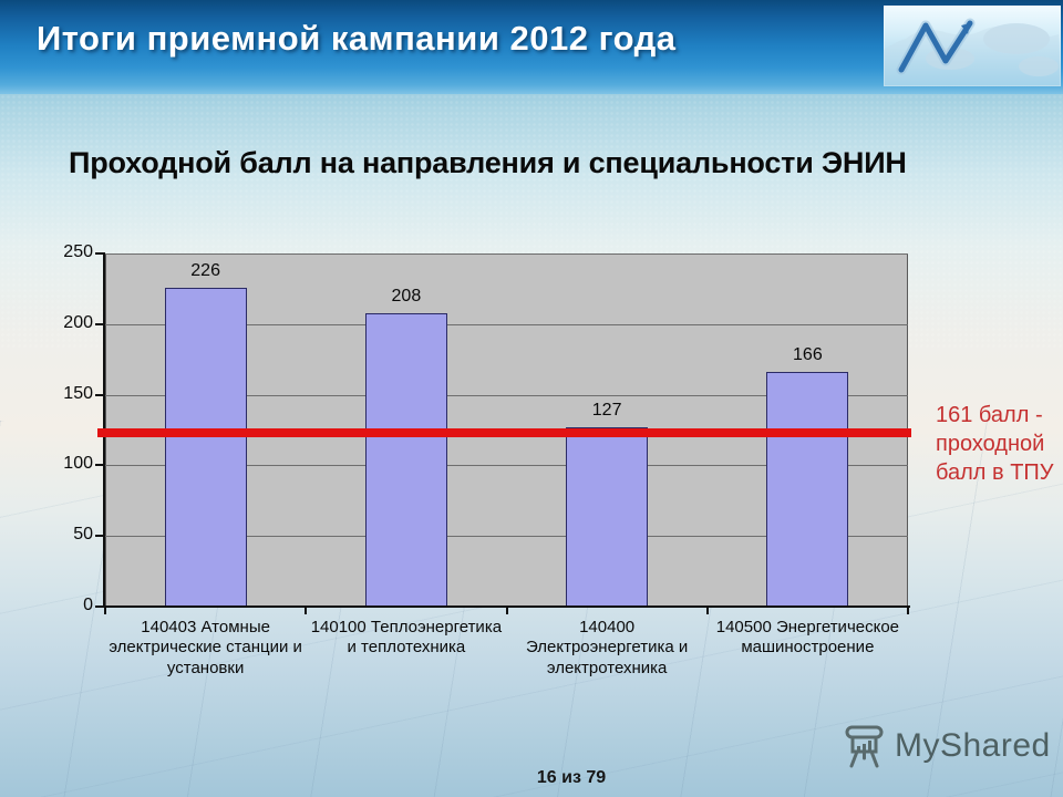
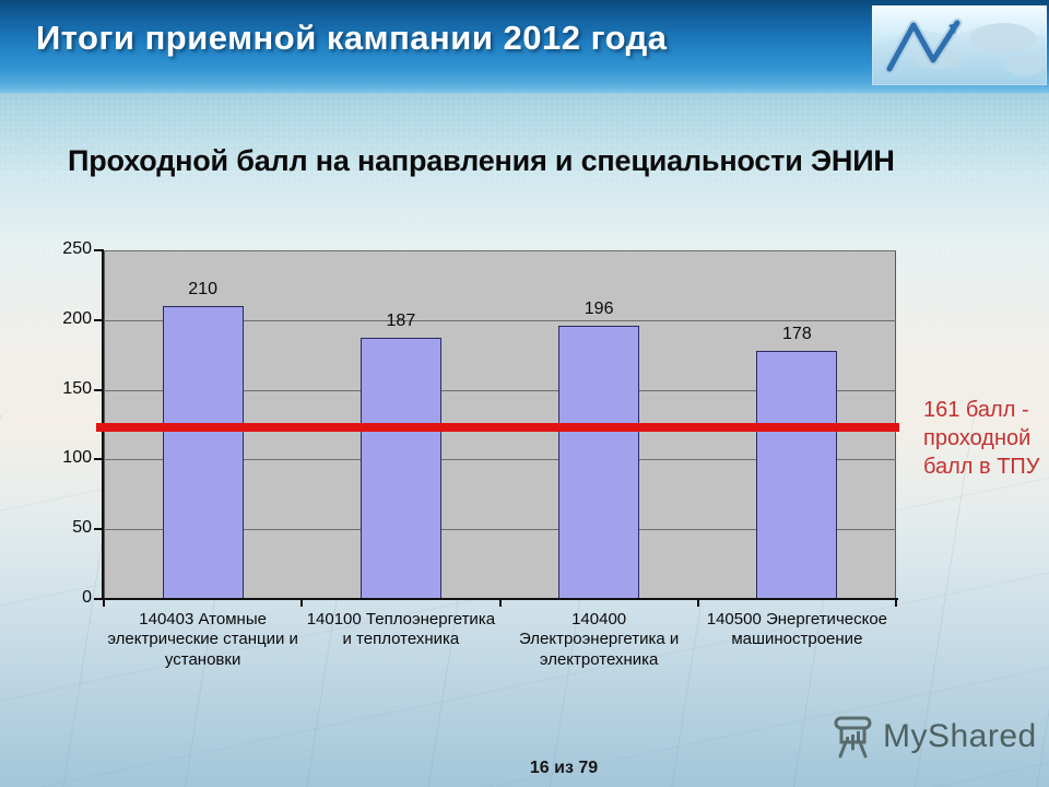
140403 Атомные электрические станции и установки: 226 -> 210
140100 Теплоэнергетика и теплотехника: 208 -> 187
140400 Электроэнергетика и электротехника: 127 -> 196
140500 Энергетическое машиностроение: 166 -> 178
